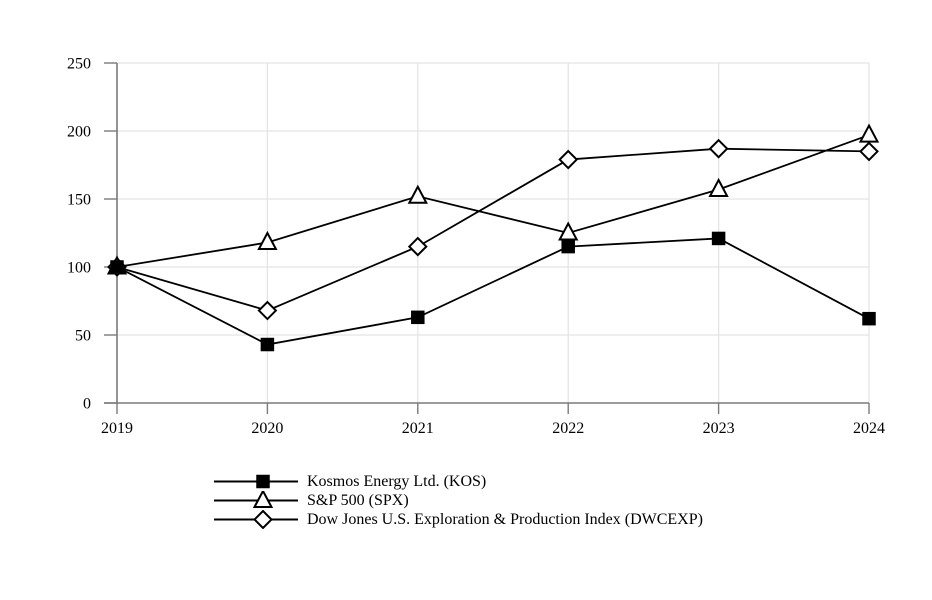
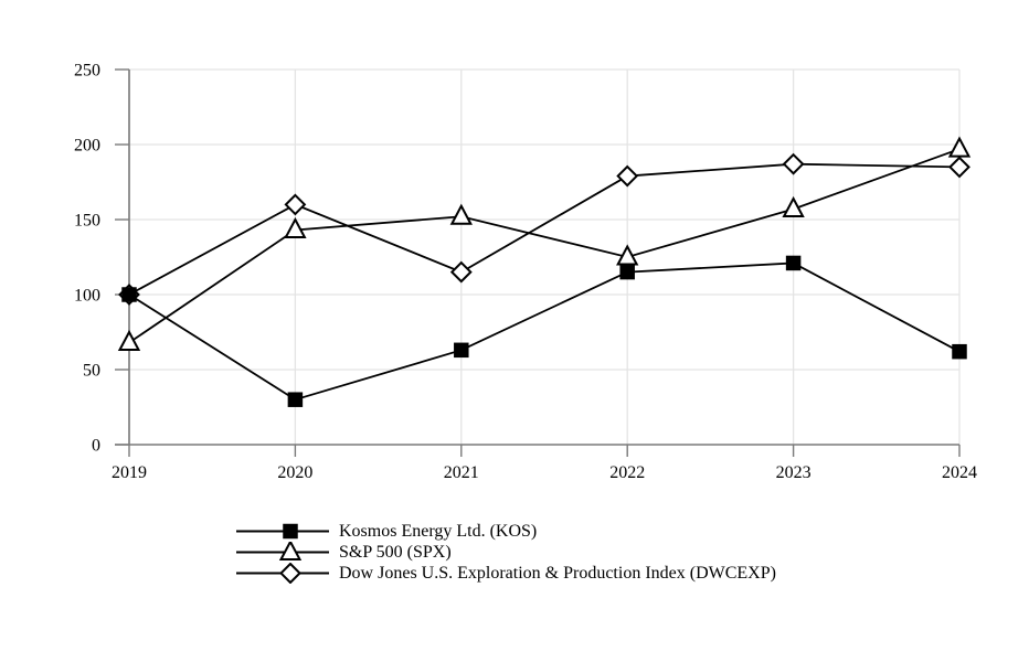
S&P 500 (SPX)/2019: 100 -> 68
Kosmos Energy Ltd. (KOS)/2020: 43 -> 30
S&P 500 (SPX)/2020: 118 -> 143
Dow Jones U.S. Exploration & Production Index (DWCEXP)/2020: 68 -> 160
